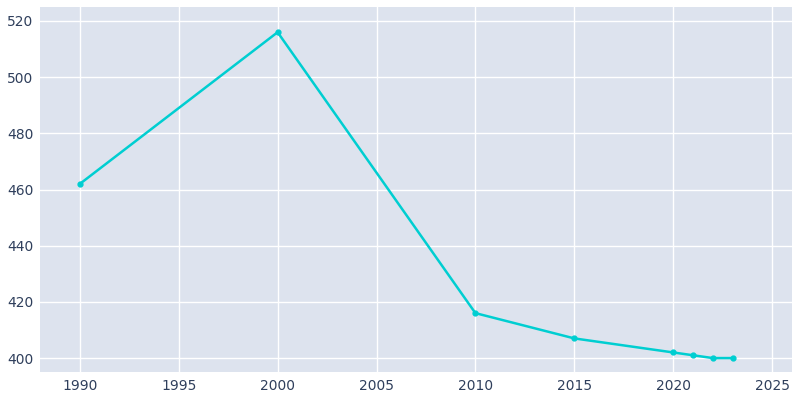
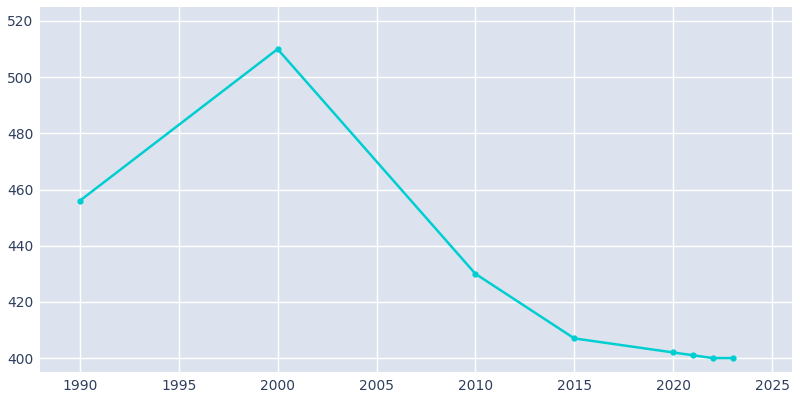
1990: 462 -> 456
2000: 516 -> 510
2010: 416 -> 430
